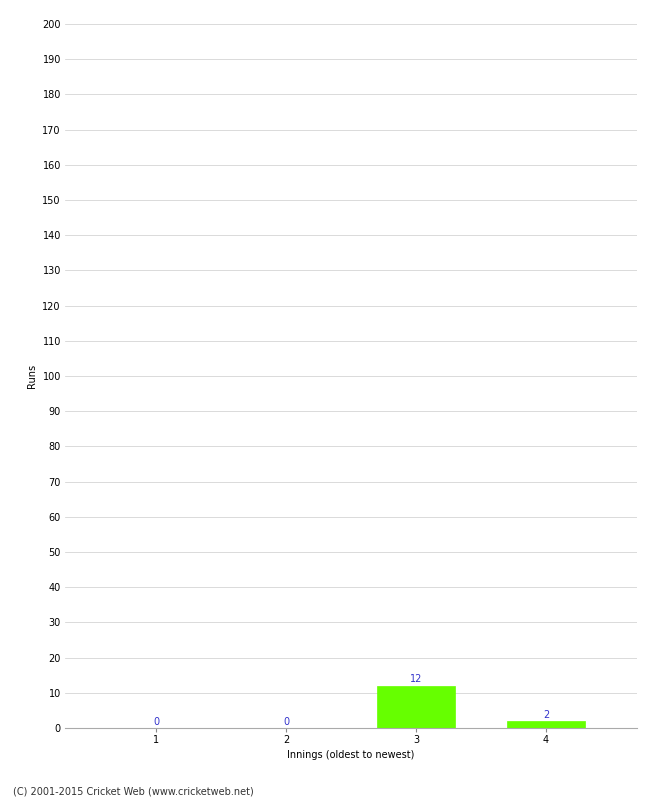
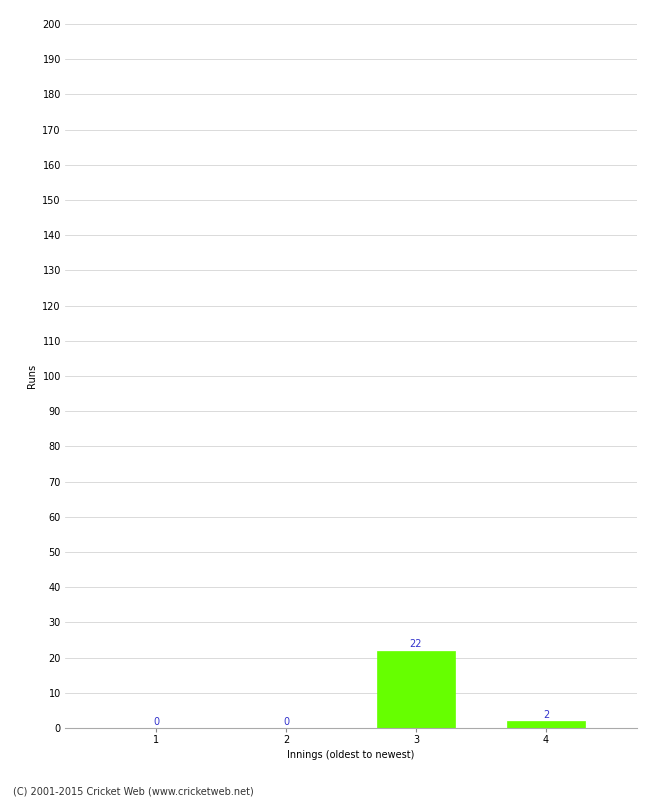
3: 12 -> 22
